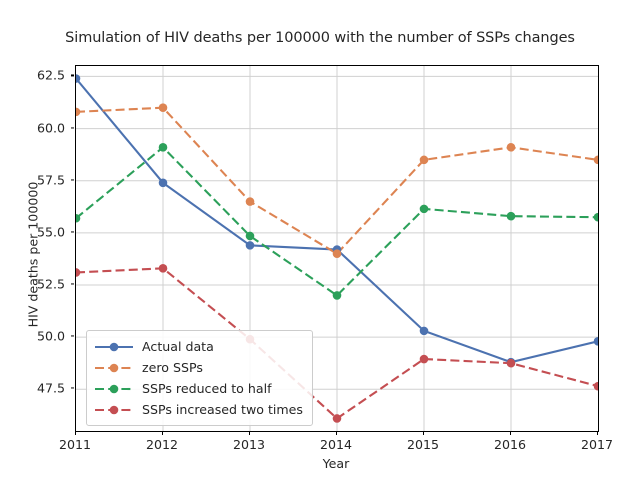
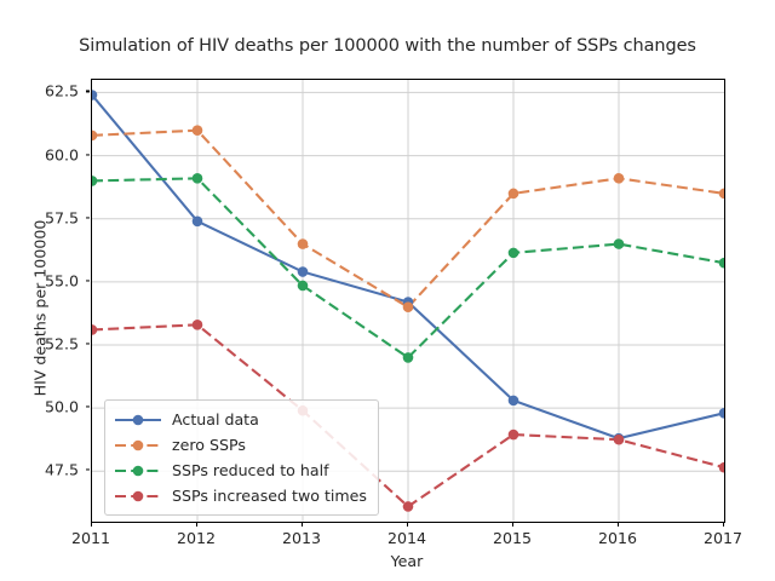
SSPs reduced to half/2011: 55.7 -> 59.0
Actual data/2013: 54.4 -> 55.4
SSPs reduced to half/2016: 55.8 -> 56.5
